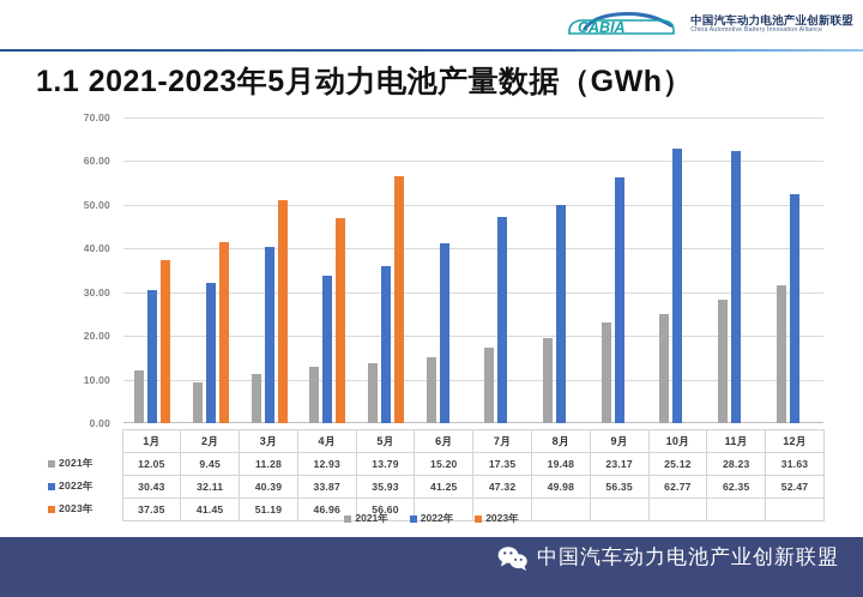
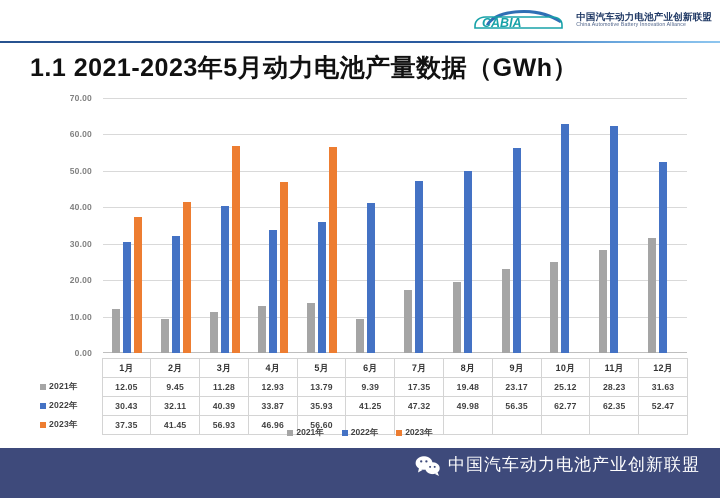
2023年/3月: 51.19 -> 56.93
2021年/6月: 15.20 -> 9.39
